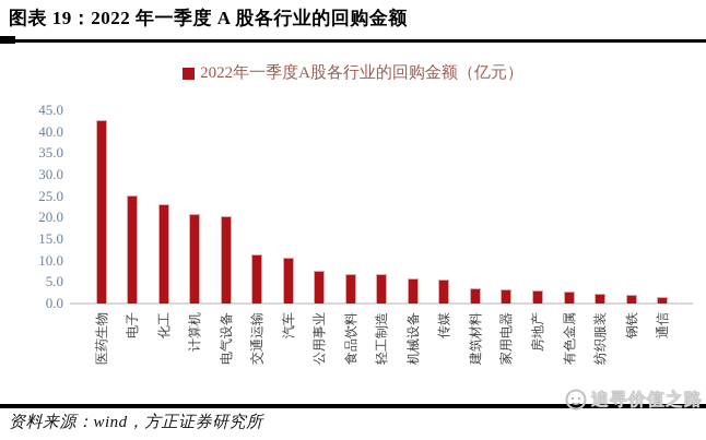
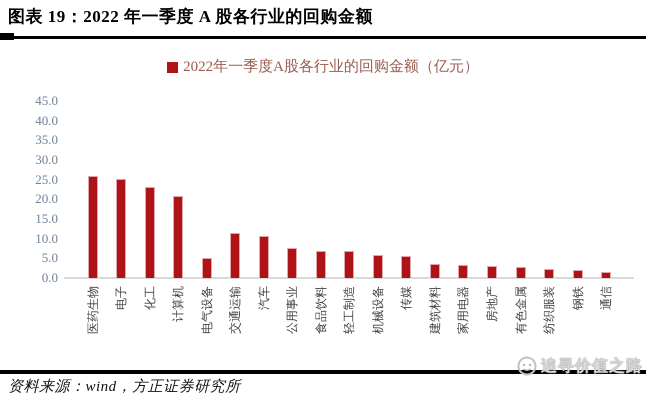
医药生物: 43 -> 26
电气设备: 20 -> 5
